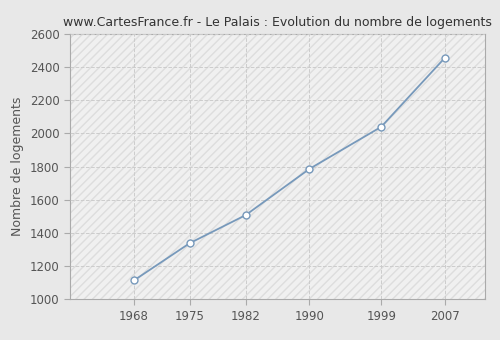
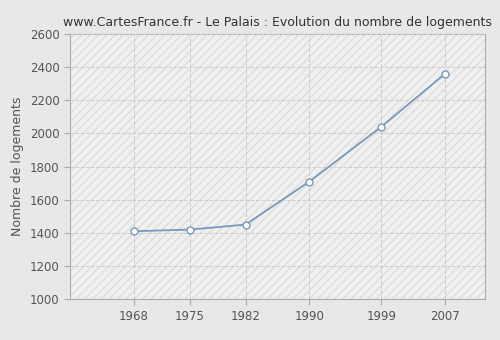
1968: 1110 -> 1410
1975: 1340 -> 1420
1982: 1510 -> 1450
1990: 1790 -> 1710
2007: 2460 -> 2360
